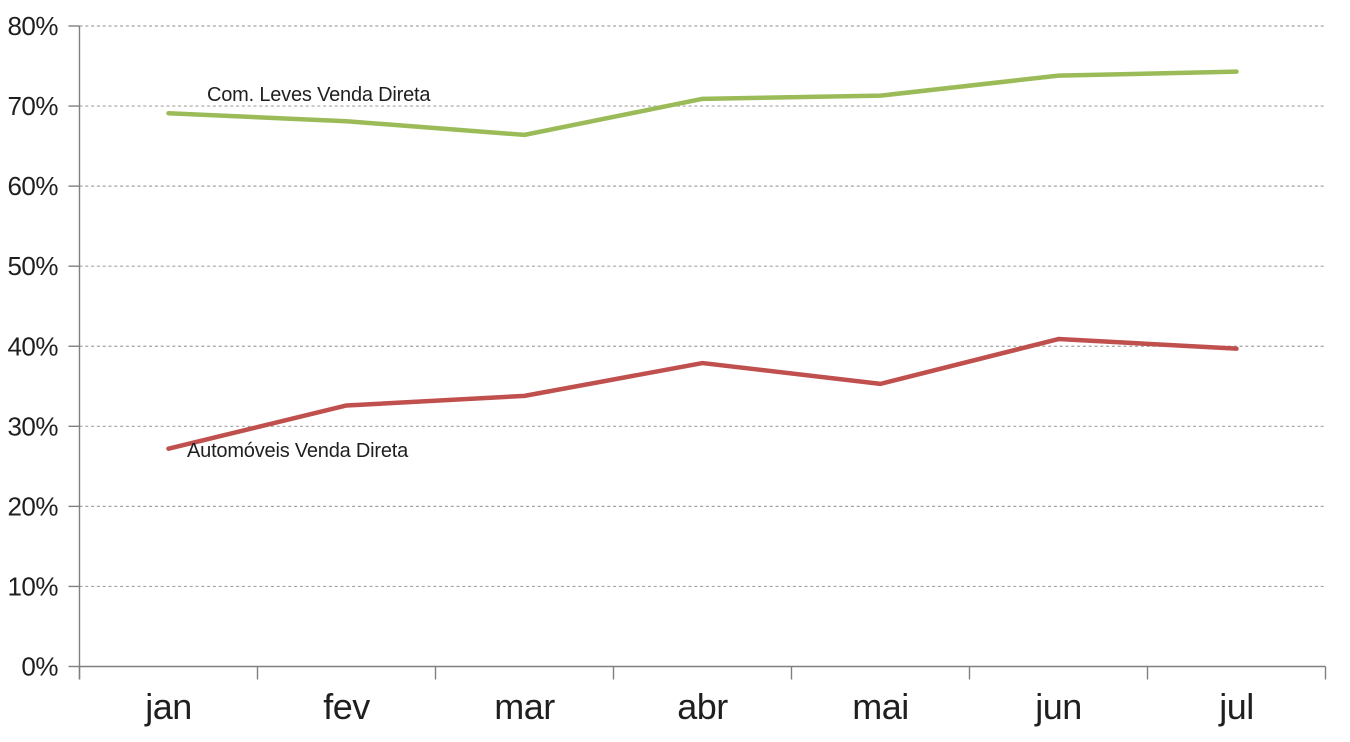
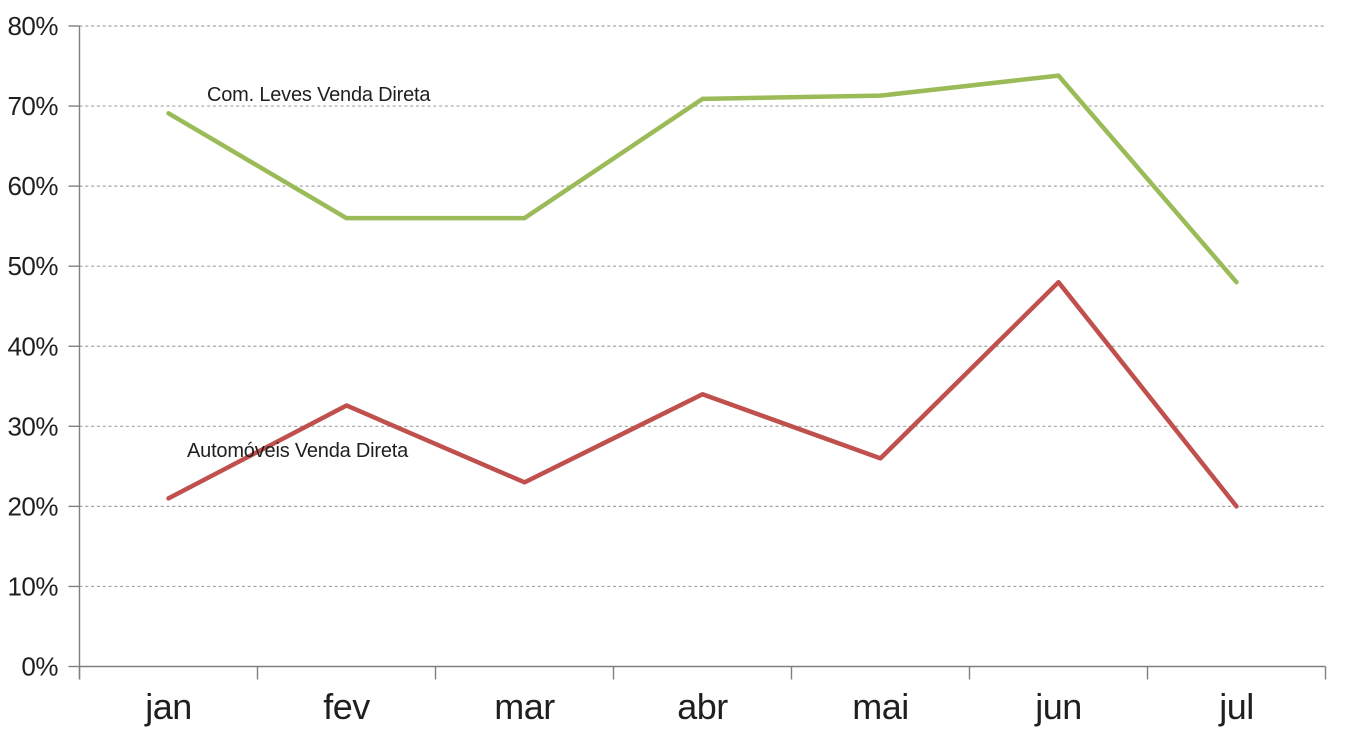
Automóveis Venda Direta/jan: 27% -> 21%
Com. Leves Venda Direta/fev: 68% -> 56%
Com. Leves Venda Direta/mar: 66% -> 56%
Automóveis Venda Direta/mar: 34% -> 23%
Automóveis Venda Direta/abr: 38% -> 34%
Automóveis Venda Direta/mai: 35% -> 26%
Automóveis Venda Direta/jun: 41% -> 48%
Com. Leves Venda Direta/jul: 74% -> 48%
Automóveis Venda Direta/jul: 40% -> 20%
